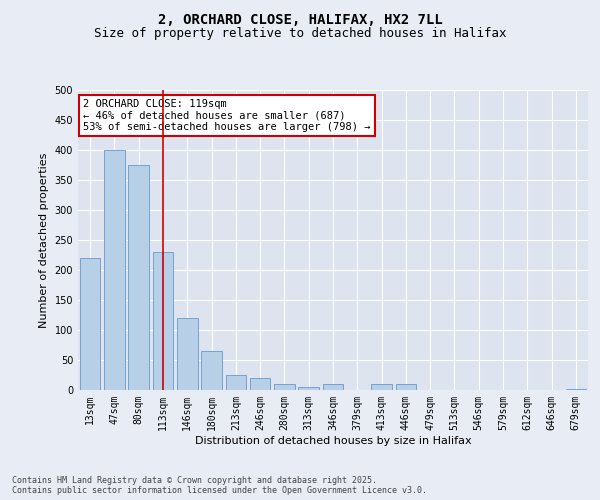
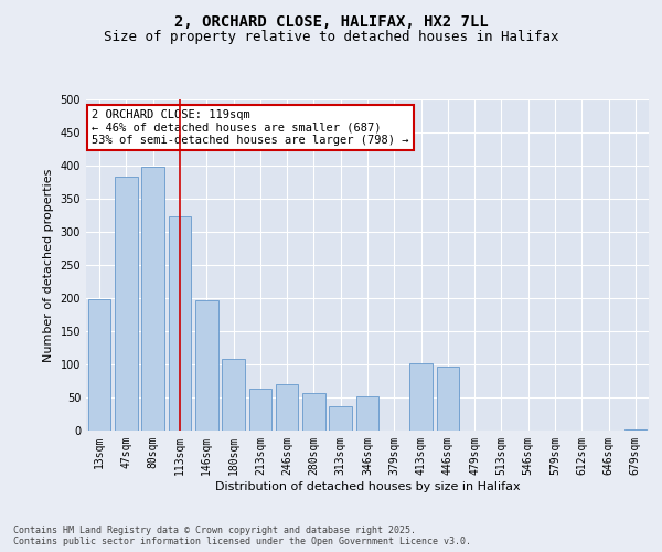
13sqm: 220 -> 198
47sqm: 400 -> 384
80sqm: 375 -> 398
113sqm: 230 -> 324
146sqm: 120 -> 196
180sqm: 65 -> 108
213sqm: 25 -> 64
246sqm: 20 -> 70
280sqm: 10 -> 56
313sqm: 5 -> 36
346sqm: 10 -> 52
413sqm: 10 -> 102
446sqm: 10 -> 96
